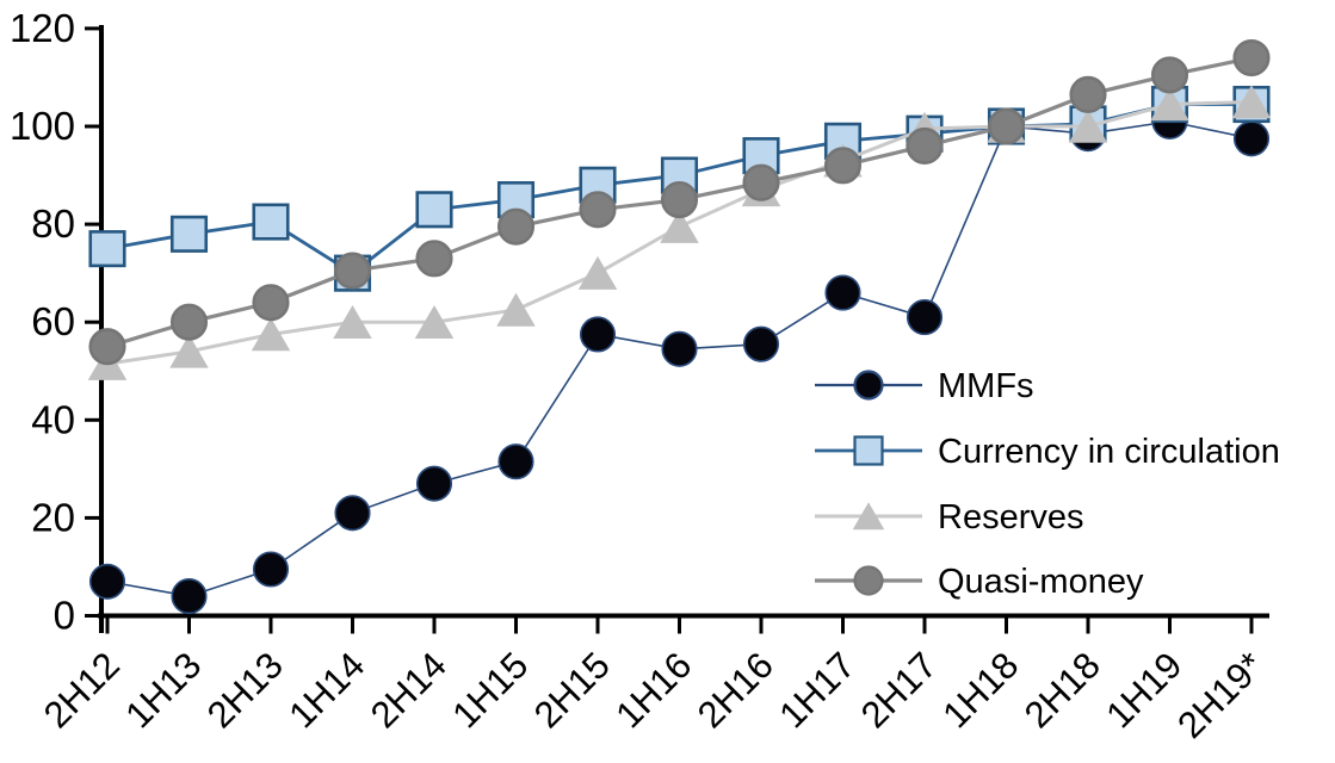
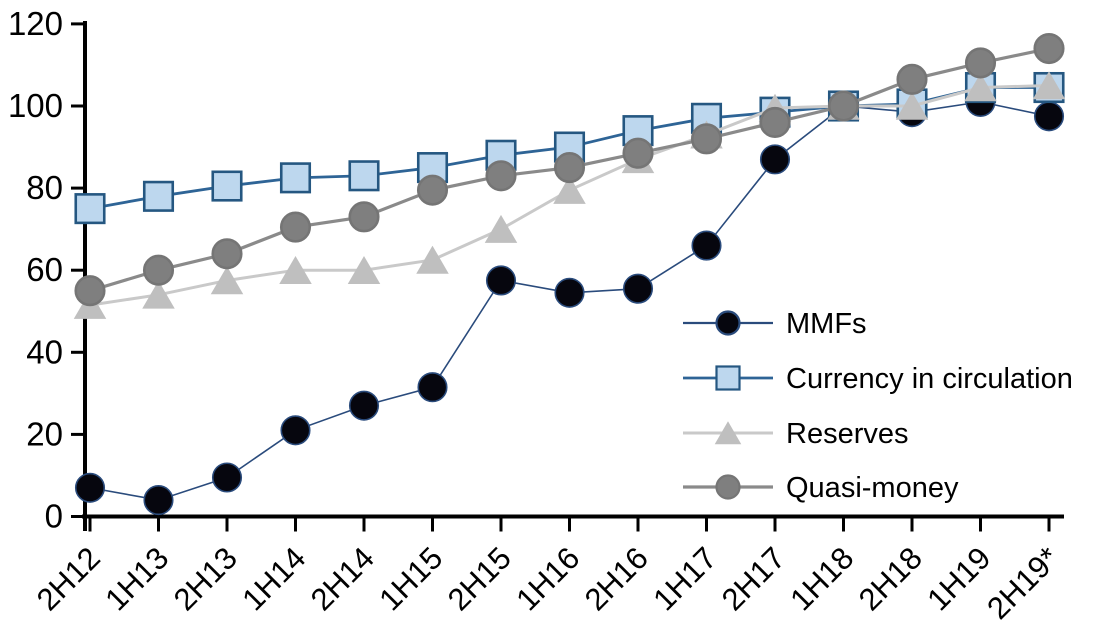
Currency in circulation/1H14: 70 -> 82
MMFs/2H17: 61 -> 87
